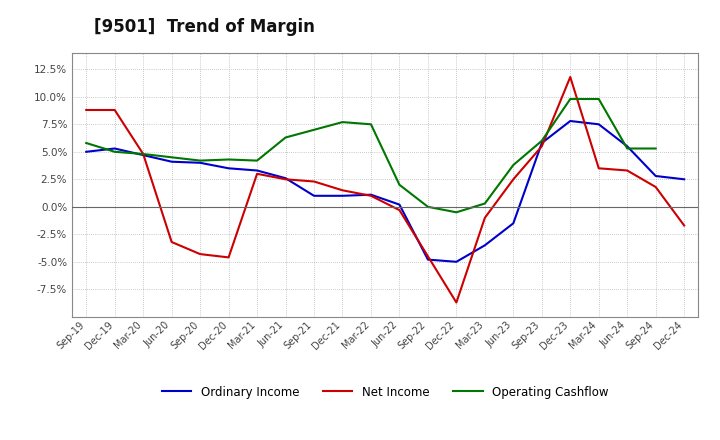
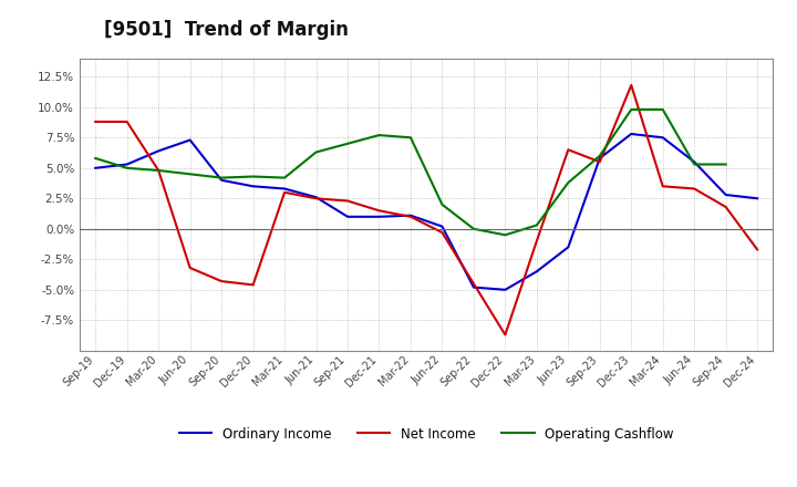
Ordinary Income/Mar-20: 4.7% -> 6.4%
Ordinary Income/Jun-20: 4.1% -> 7.3%
Net Income/Jun-23: 2.5% -> 6.5%
